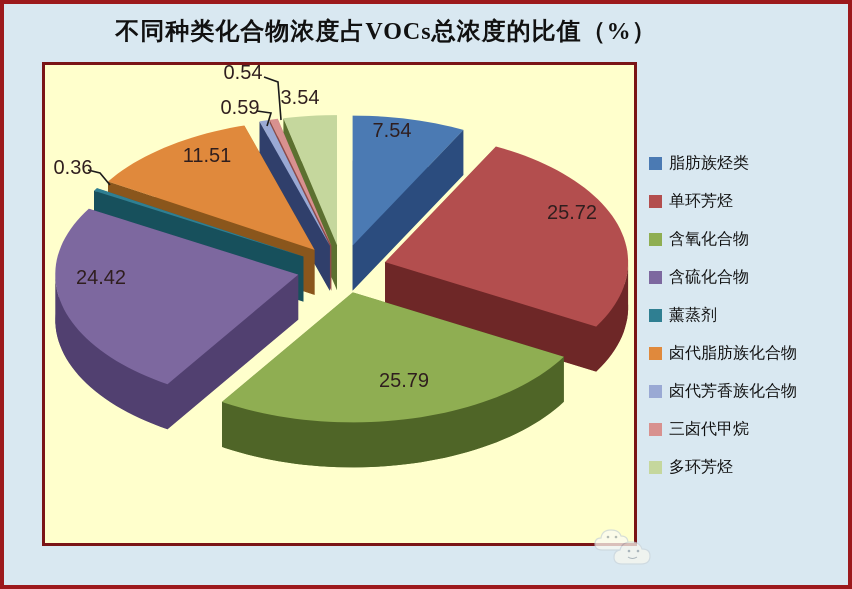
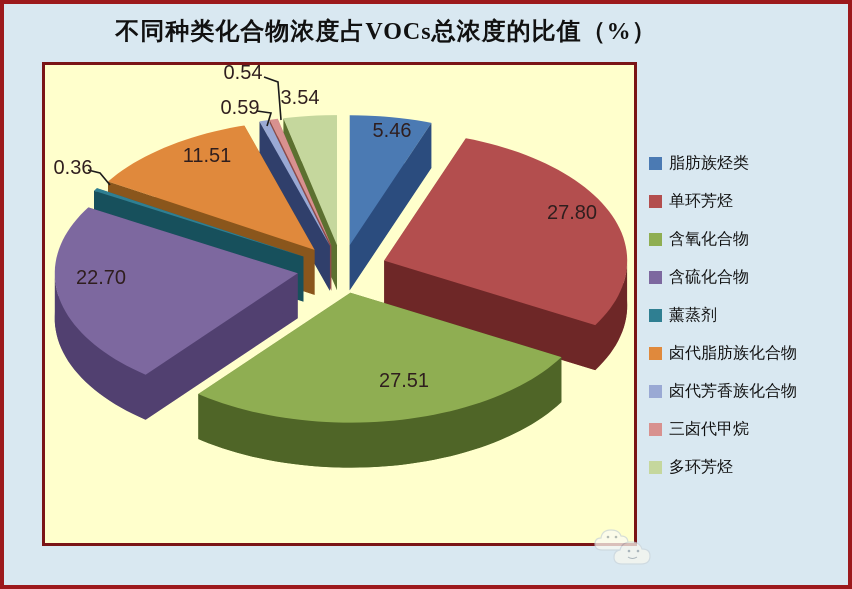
脂肪族烃类: 7.54 -> 5.46
单环芳烃: 25.72 -> 27.80
含氧化合物: 25.79 -> 27.51
含硫化合物: 24.42 -> 22.70
